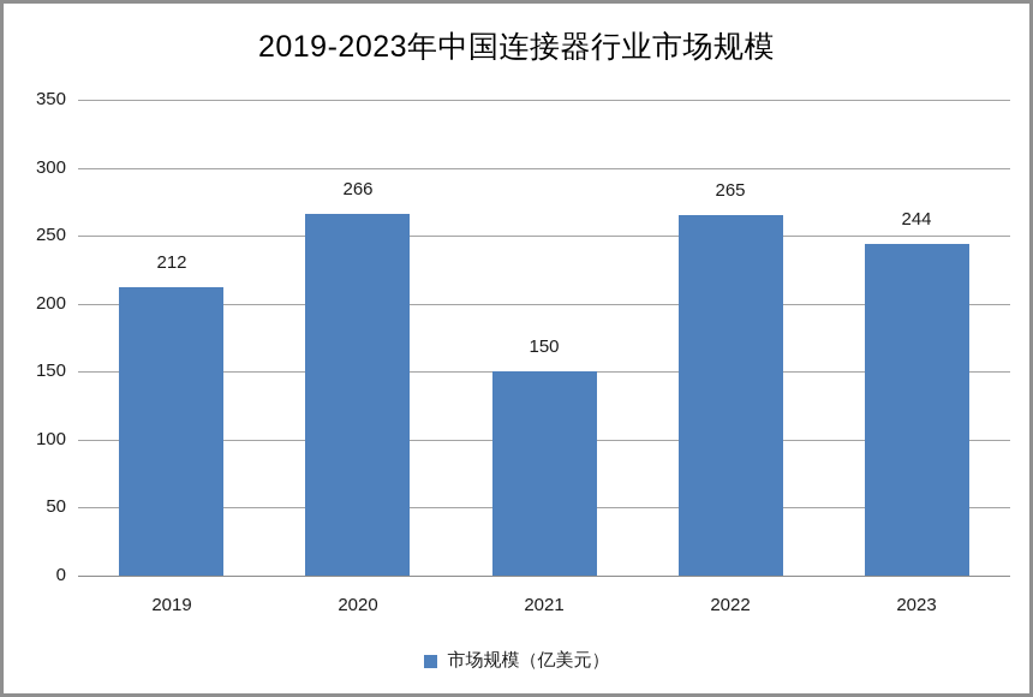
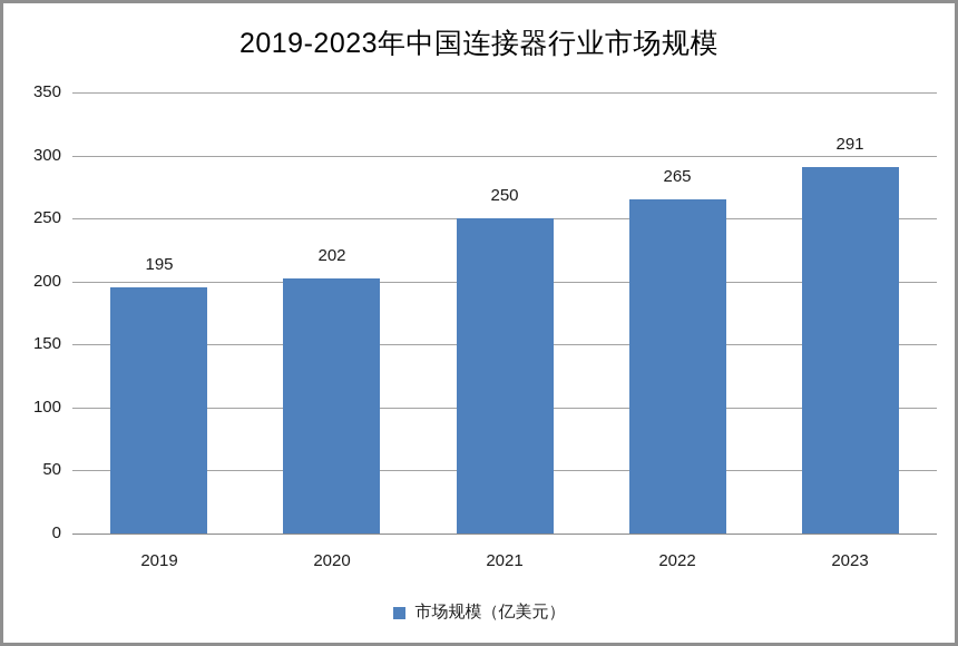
2019: 212 -> 195
2020: 266 -> 202
2021: 150 -> 250
2023: 244 -> 291
